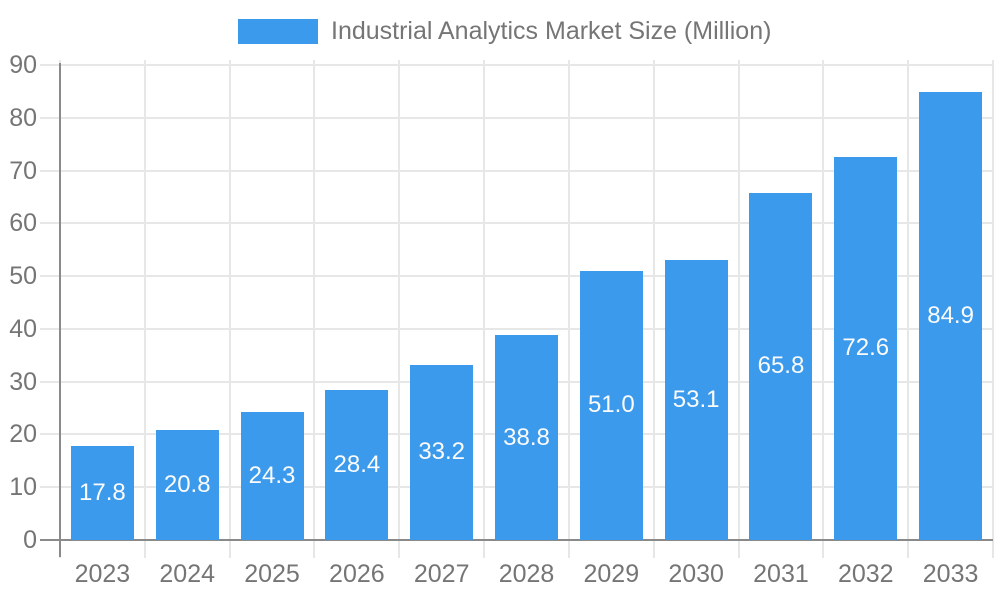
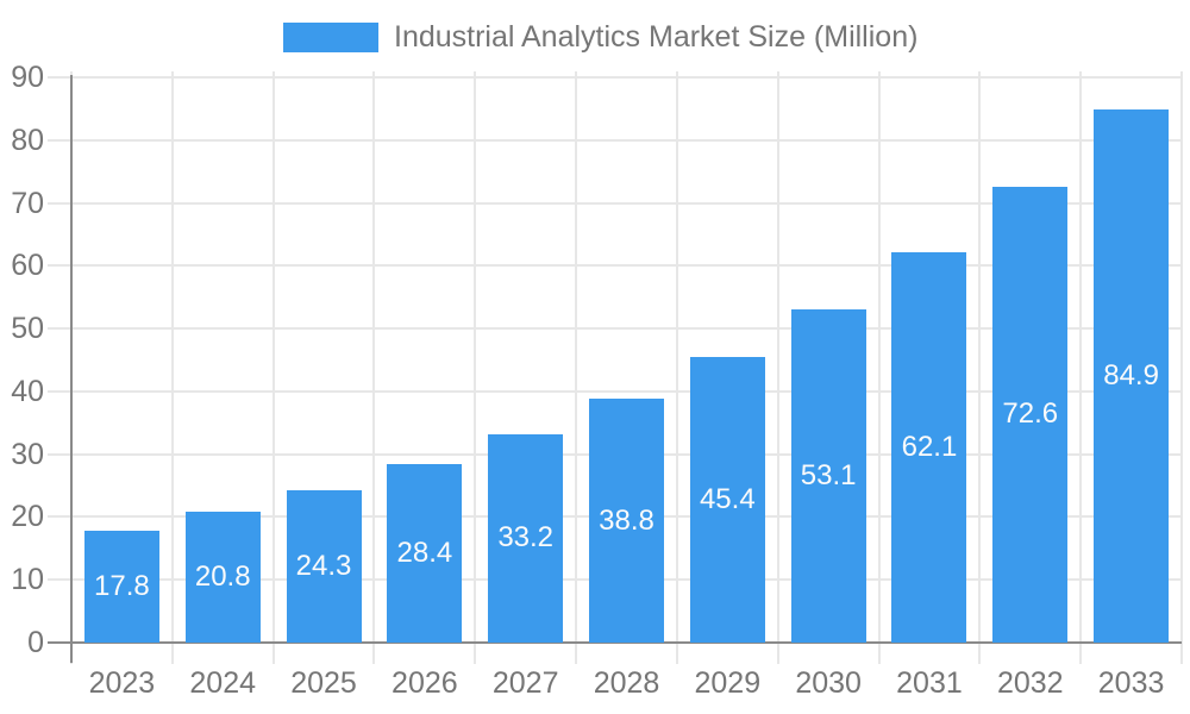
2029: 51.0 -> 45.4
2031: 65.8 -> 62.1
